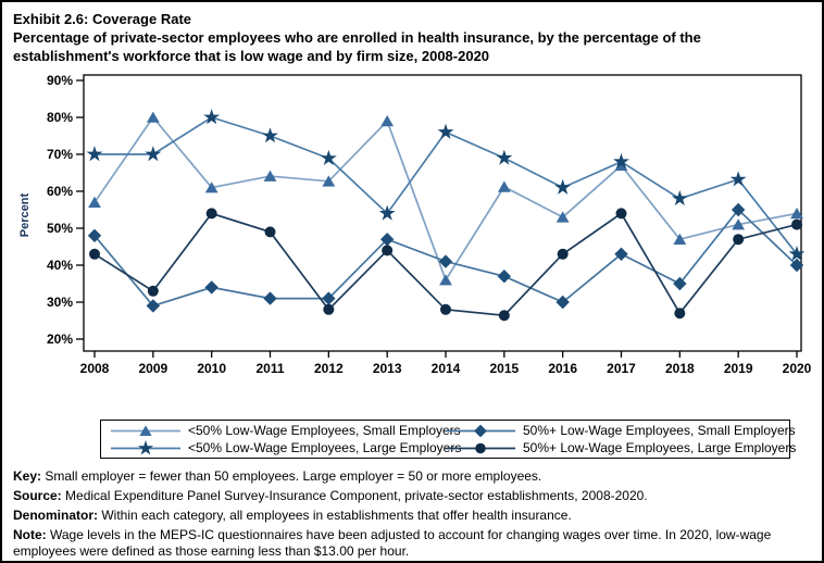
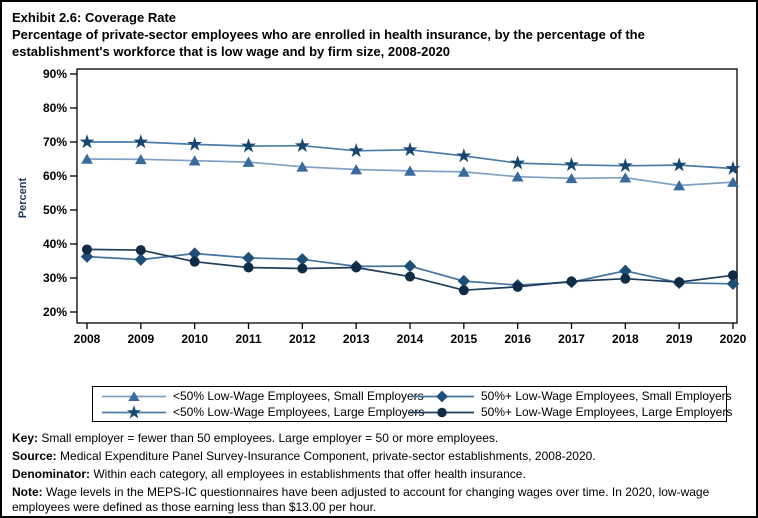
<50% Low-Wage Employees, Small Employers/2008: 57% -> 65%
50%+ Low-Wage Employees, Small Employers/2008: 48% -> 36%
50%+ Low-Wage Employees, Large Employers/2008: 43% -> 38%
<50% Low-Wage Employees, Small Employers/2009: 80% -> 65%
50%+ Low-Wage Employees, Small Employers/2009: 29% -> 35%
50%+ Low-Wage Employees, Large Employers/2009: 33% -> 38%
<50% Low-Wage Employees, Small Employers/2010: 61% -> 64%
<50% Low-Wage Employees, Large Employers/2010: 80% -> 69%
50%+ Low-Wage Employees, Small Employers/2010: 34% -> 37%
50%+ Low-Wage Employees, Large Employers/2010: 54% -> 35%
<50% Low-Wage Employees, Large Employers/2011: 75% -> 69%
50%+ Low-Wage Employees, Small Employers/2011: 31% -> 36%
50%+ Low-Wage Employees, Large Employers/2011: 49% -> 33%
50%+ Low-Wage Employees, Small Employers/2012: 31% -> 36%
50%+ Low-Wage Employees, Large Employers/2012: 28% -> 33%
<50% Low-Wage Employees, Small Employers/2013: 79% -> 62%
<50% Low-Wage Employees, Large Employers/2013: 54% -> 67%
50%+ Low-Wage Employees, Small Employers/2013: 47% -> 33%
50%+ Low-Wage Employees, Large Employers/2013: 44% -> 33%
<50% Low-Wage Employees, Small Employers/2014: 36% -> 62%
<50% Low-Wage Employees, Large Employers/2014: 76% -> 68%
50%+ Low-Wage Employees, Small Employers/2014: 41% -> 34%
50%+ Low-Wage Employees, Large Employers/2014: 28% -> 30%
<50% Low-Wage Employees, Large Employers/2015: 69% -> 66%
50%+ Low-Wage Employees, Small Employers/2015: 37% -> 29%
<50% Low-Wage Employees, Small Employers/2016: 53% -> 60%
<50% Low-Wage Employees, Large Employers/2016: 61% -> 64%
50%+ Low-Wage Employees, Small Employers/2016: 30% -> 28%
50%+ Low-Wage Employees, Large Employers/2016: 43% -> 27%
<50% Low-Wage Employees, Small Employers/2017: 67% -> 59%
<50% Low-Wage Employees, Large Employers/2017: 68% -> 63%
50%+ Low-Wage Employees, Small Employers/2017: 43% -> 29%
50%+ Low-Wage Employees, Large Employers/2017: 54% -> 29%
<50% Low-Wage Employees, Small Employers/2018: 47% -> 60%
<50% Low-Wage Employees, Large Employers/2018: 58% -> 63%
50%+ Low-Wage Employees, Small Employers/2018: 35% -> 32%
50%+ Low-Wage Employees, Large Employers/2018: 27% -> 30%
<50% Low-Wage Employees, Small Employers/2019: 51% -> 57%
50%+ Low-Wage Employees, Small Employers/2019: 55% -> 29%
50%+ Low-Wage Employees, Large Employers/2019: 47% -> 29%
<50% Low-Wage Employees, Small Employers/2020: 54% -> 58%
<50% Low-Wage Employees, Large Employers/2020: 43% -> 62%
50%+ Low-Wage Employees, Small Employers/2020: 40% -> 28%
50%+ Low-Wage Employees, Large Employers/2020: 51% -> 31%
